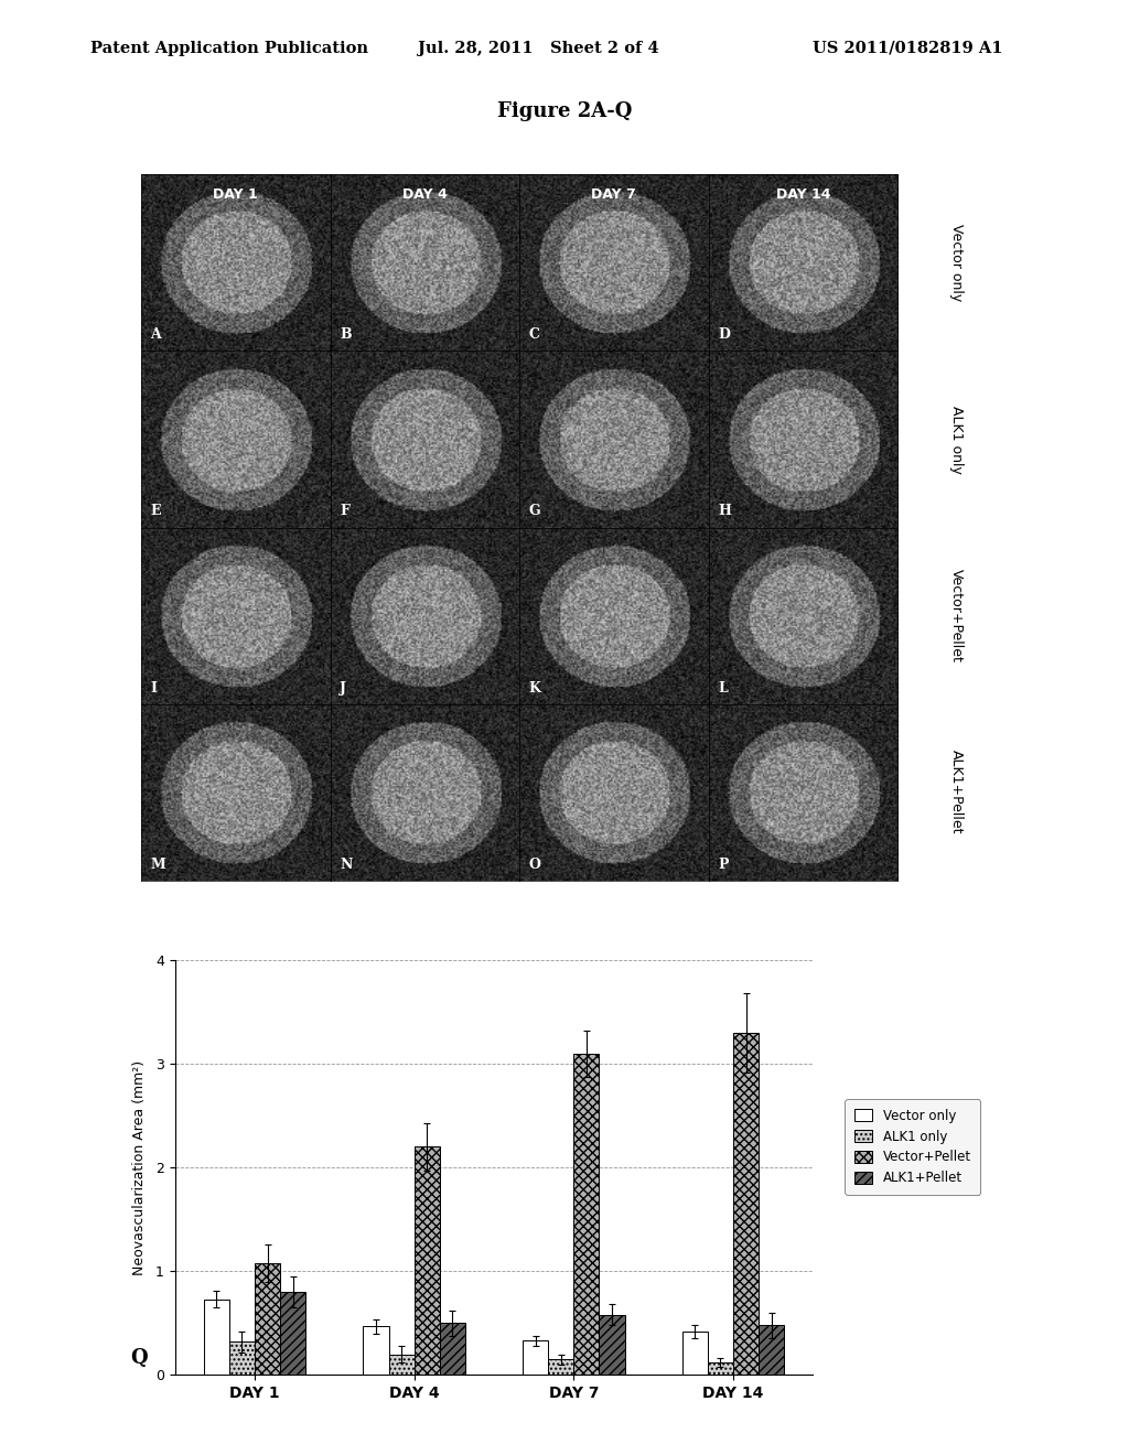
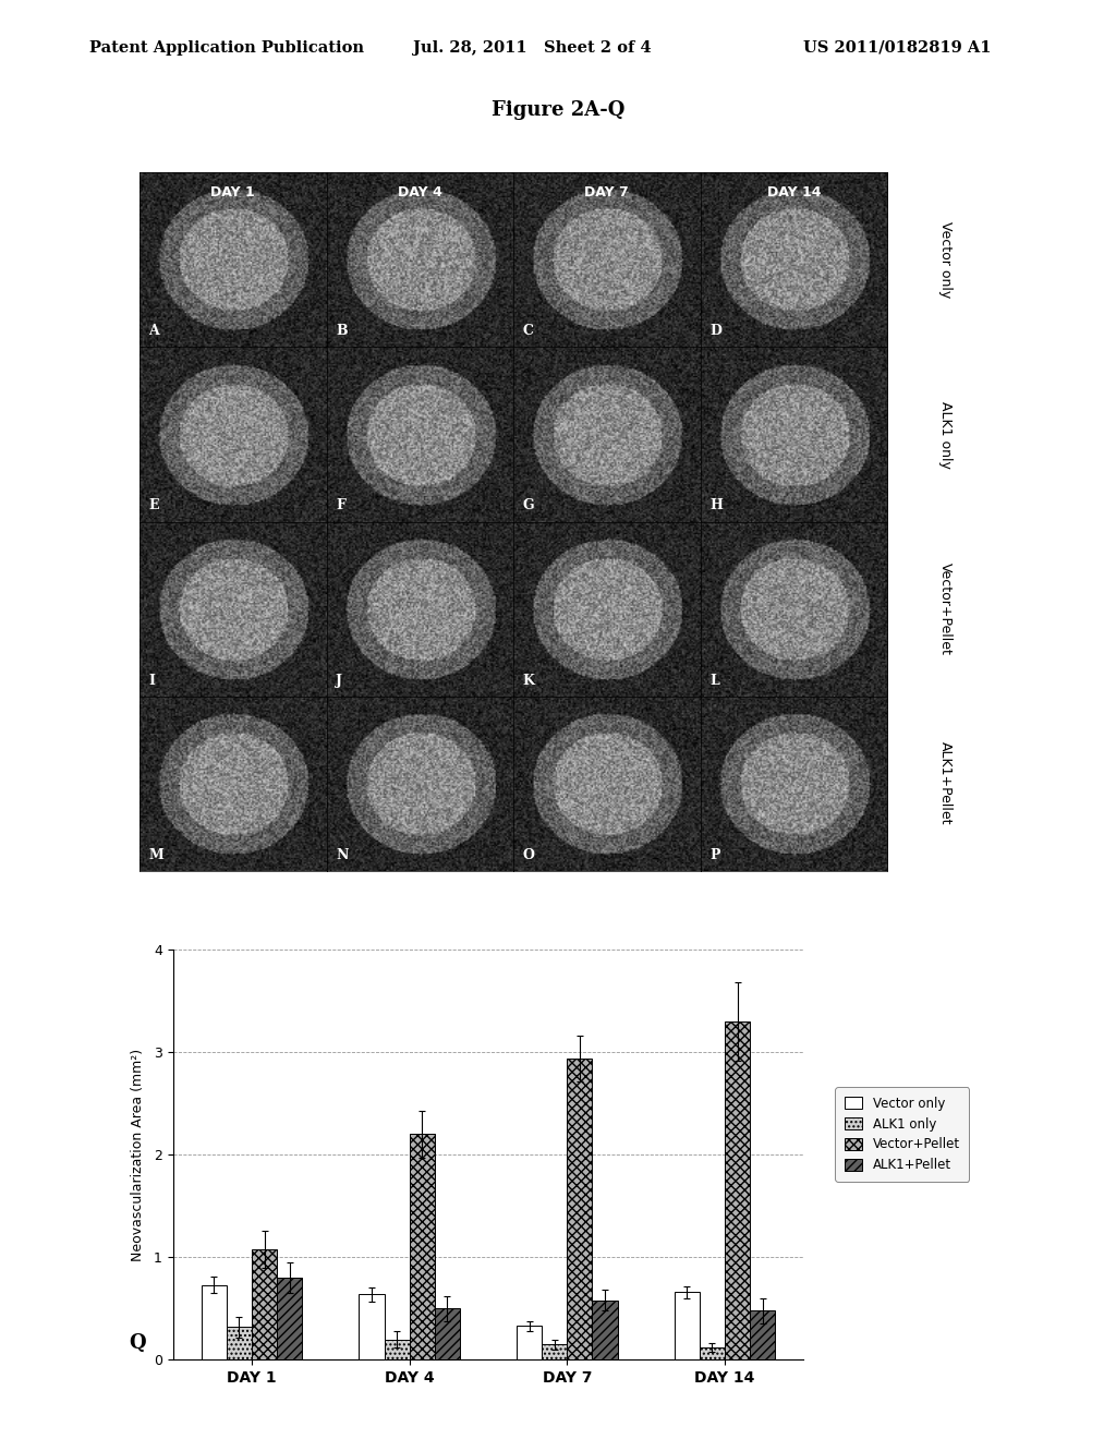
Vector only/DAY 4: 0.47 -> 0.64
Vector+Pellet/DAY 7: 3.10 -> 2.94
Vector only/DAY 14: 0.42 -> 0.66
